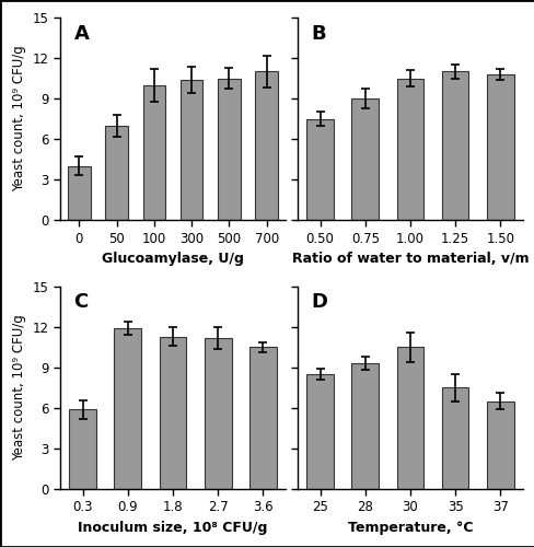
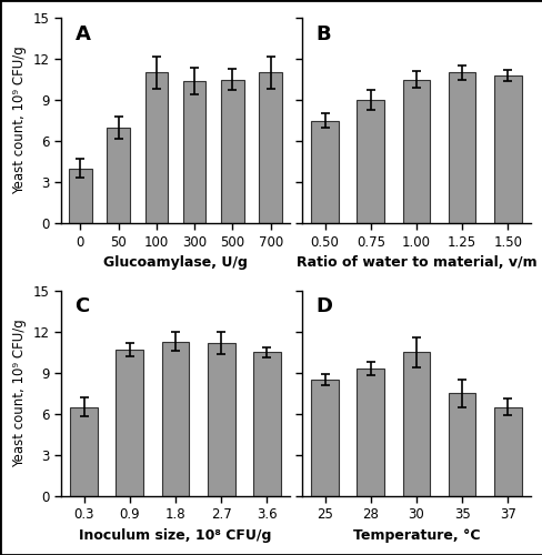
100: 10.0 -> 11.0
0.3: 5.9 -> 6.5
0.9: 11.9 -> 10.7
